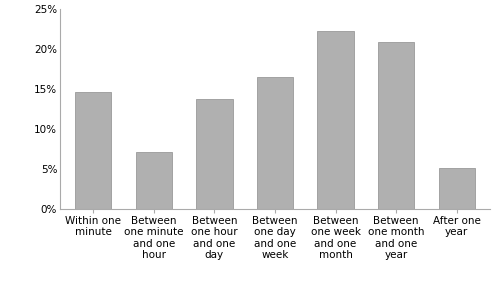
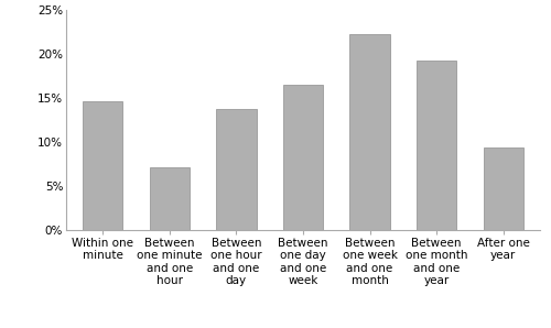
Between one month and one year: 20.9% -> 19.2%
After one year: 5.1% -> 9.4%
